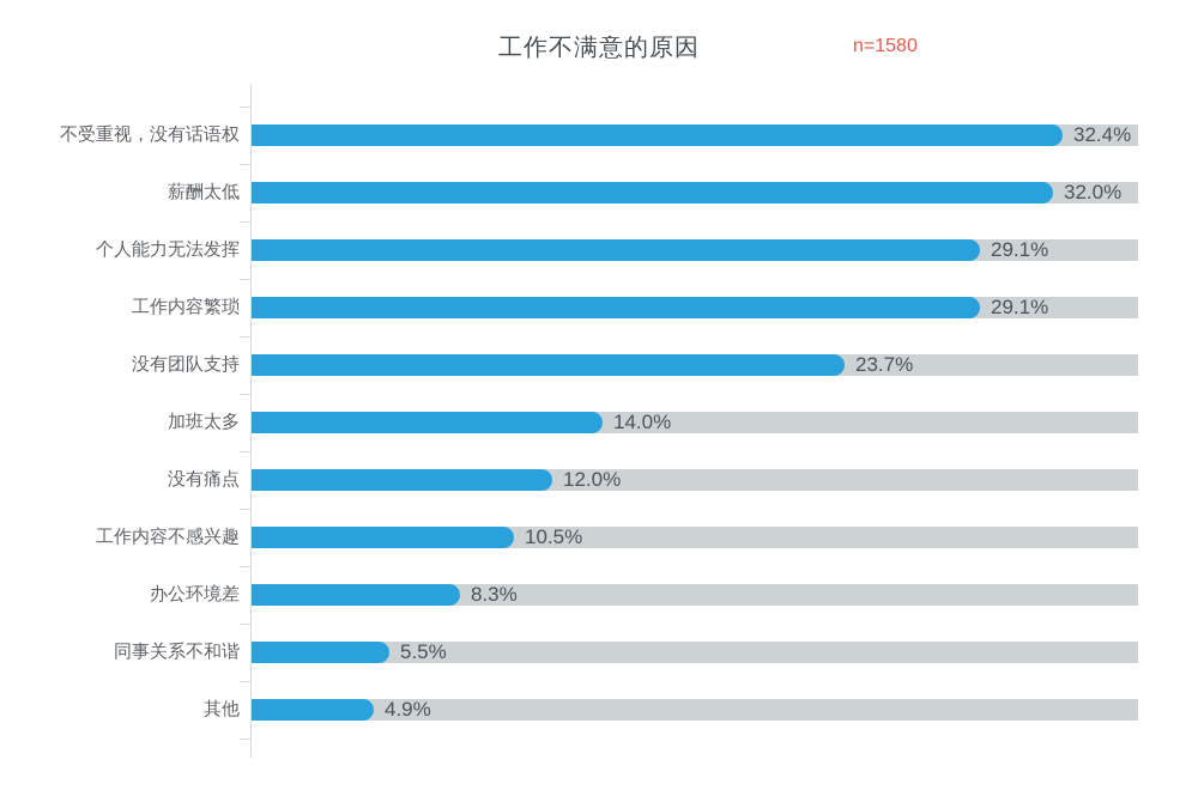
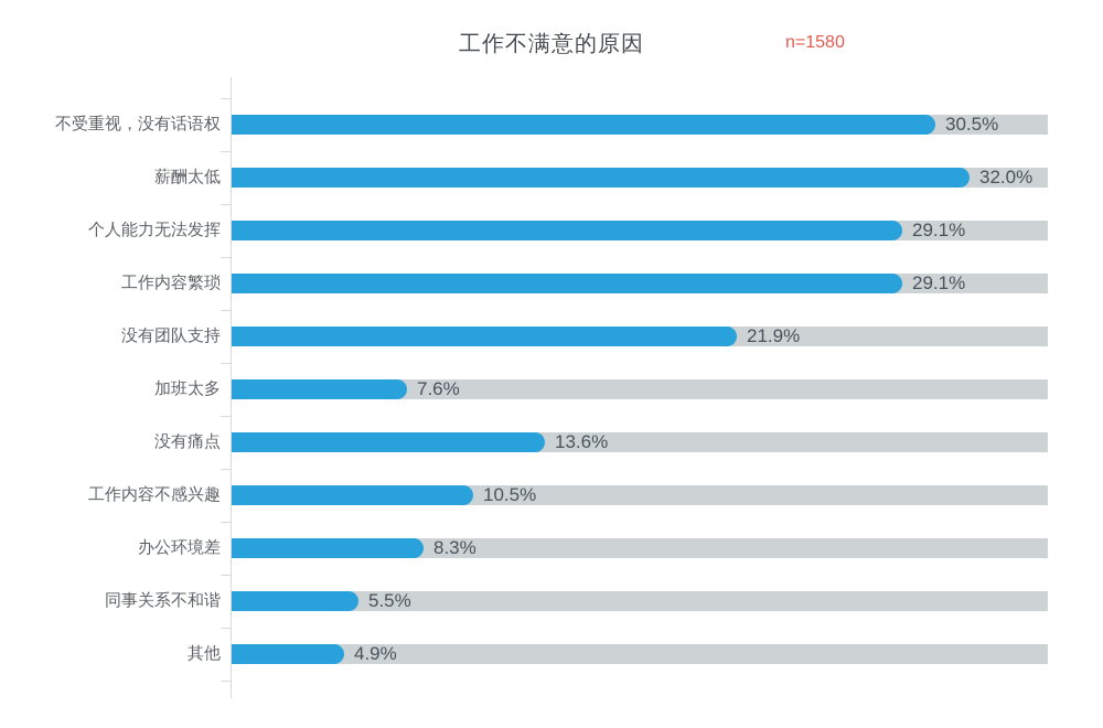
不受重视，没有话语权: 32.4% -> 30.5%
没有团队支持: 23.7% -> 21.9%
加班太多: 14.0% -> 7.6%
没有痛点: 12.0% -> 13.6%
